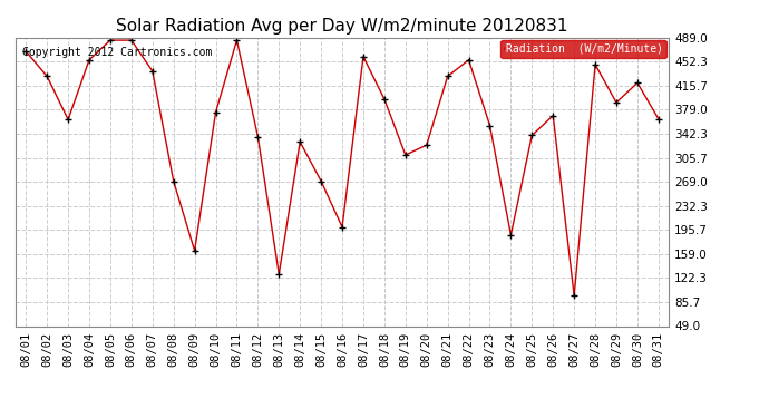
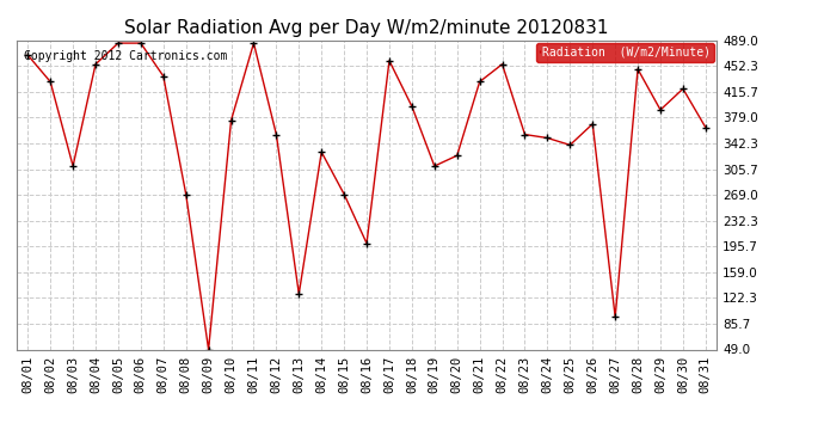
08/03: 364 -> 310
08/09: 164 -> 49
08/12: 338 -> 355
08/24: 188 -> 350
